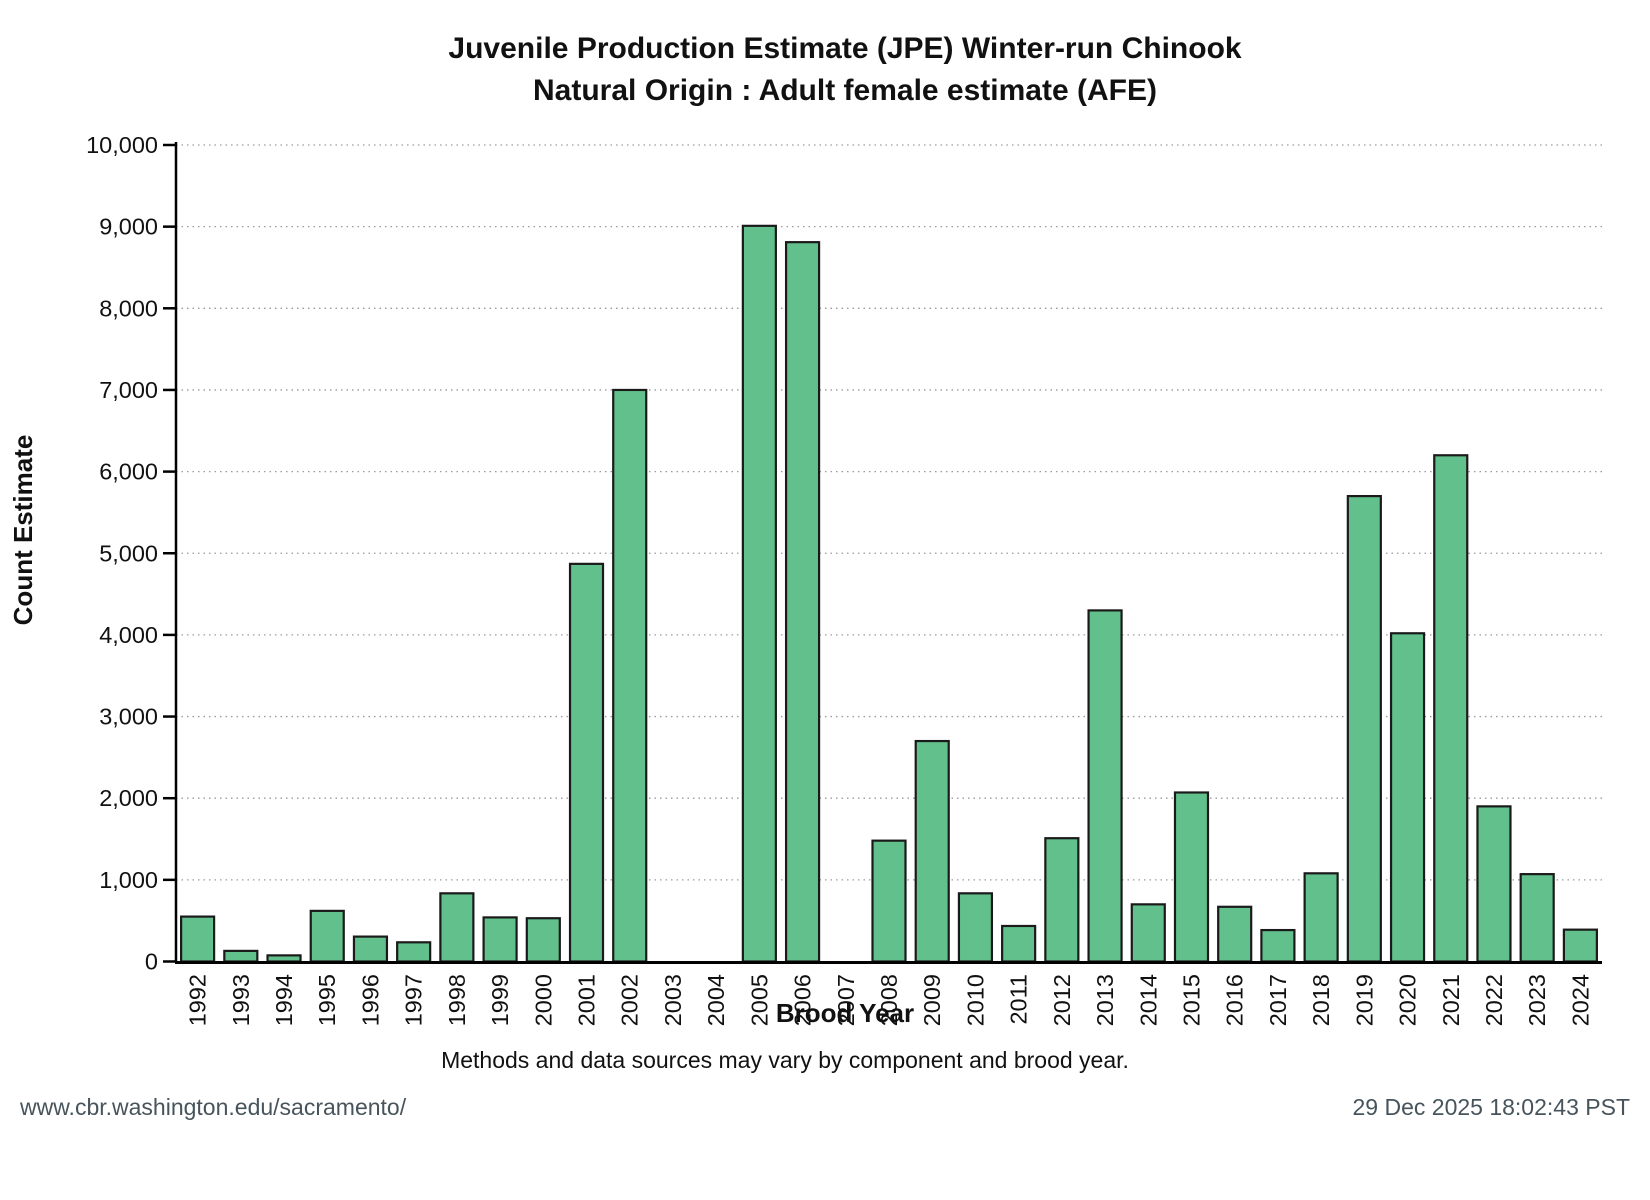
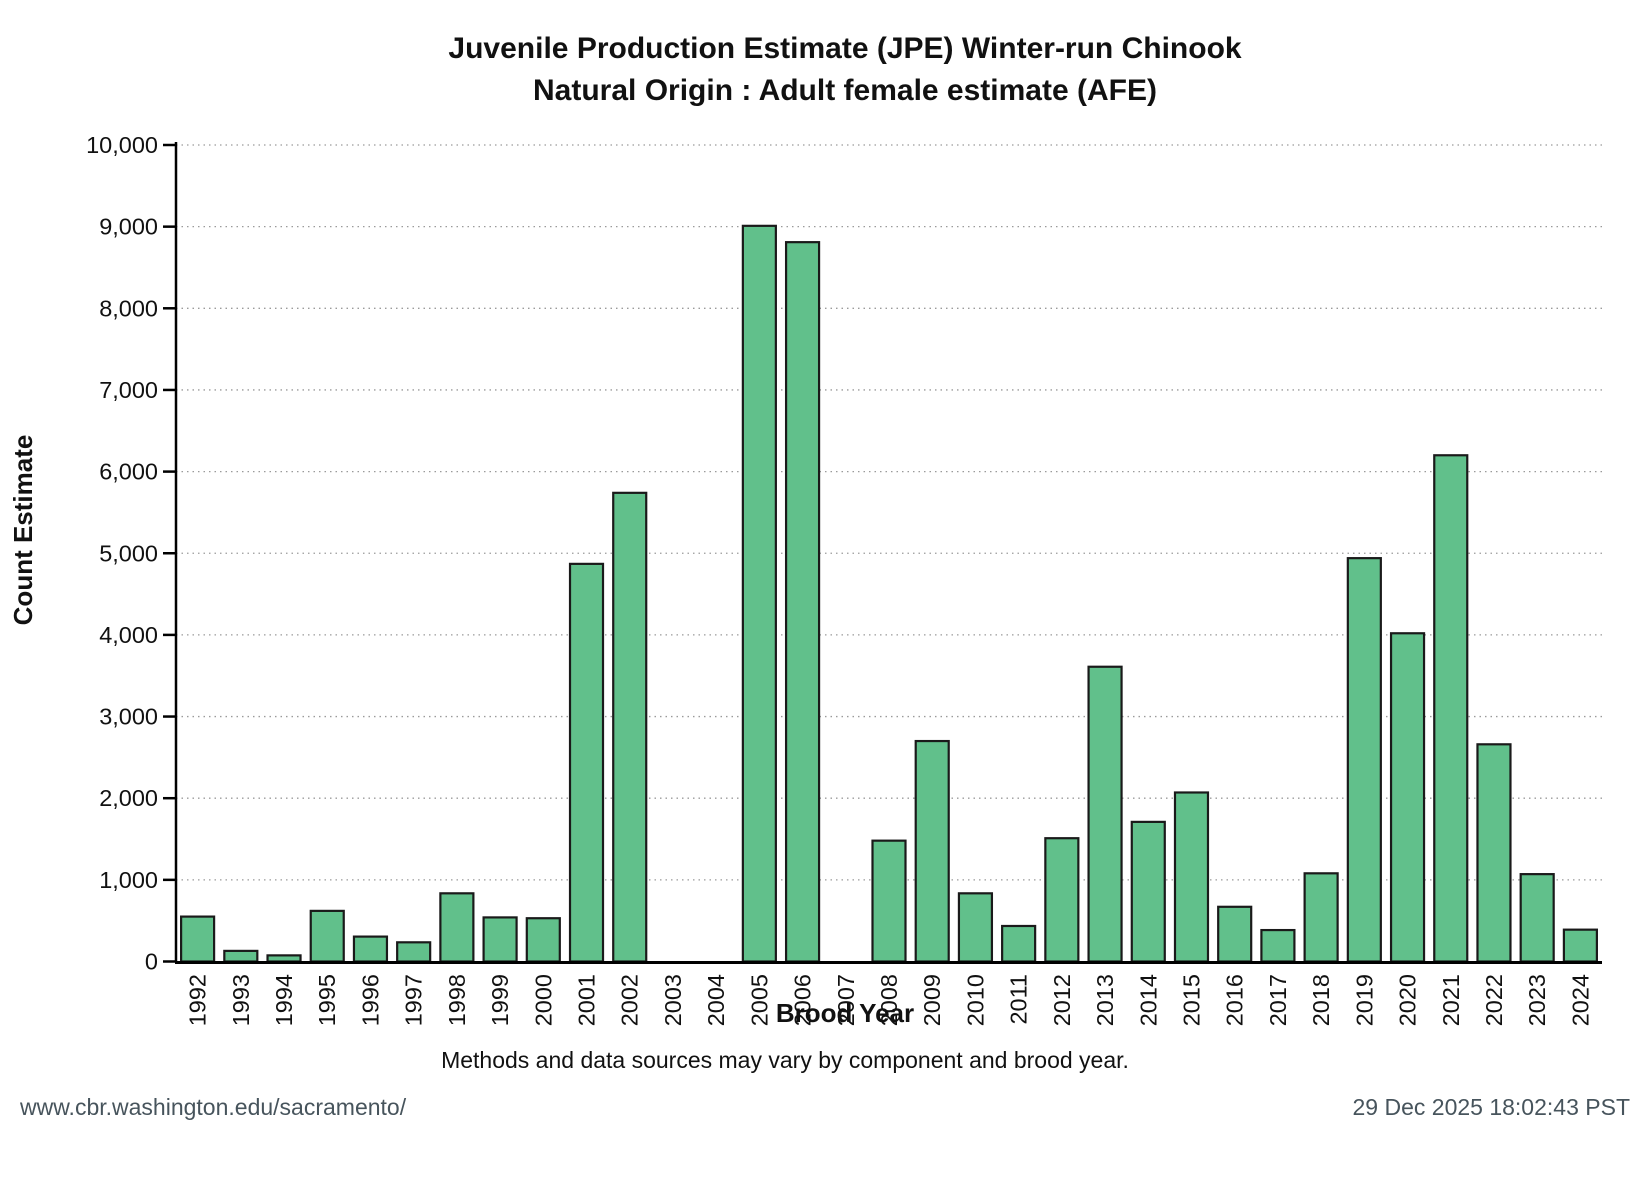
2002: 7000 -> 5700
2013: 4300 -> 3600
2014: 700 -> 1700
2019: 5700 -> 4900
2022: 1900 -> 2700
